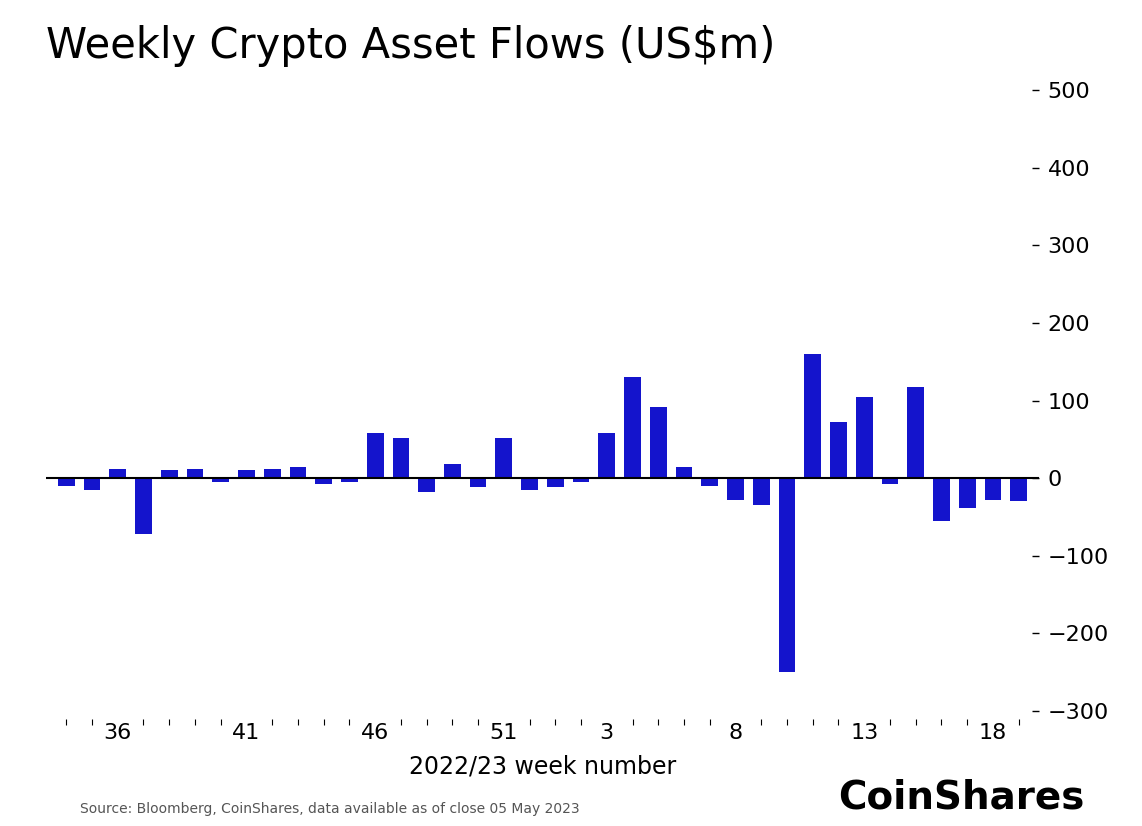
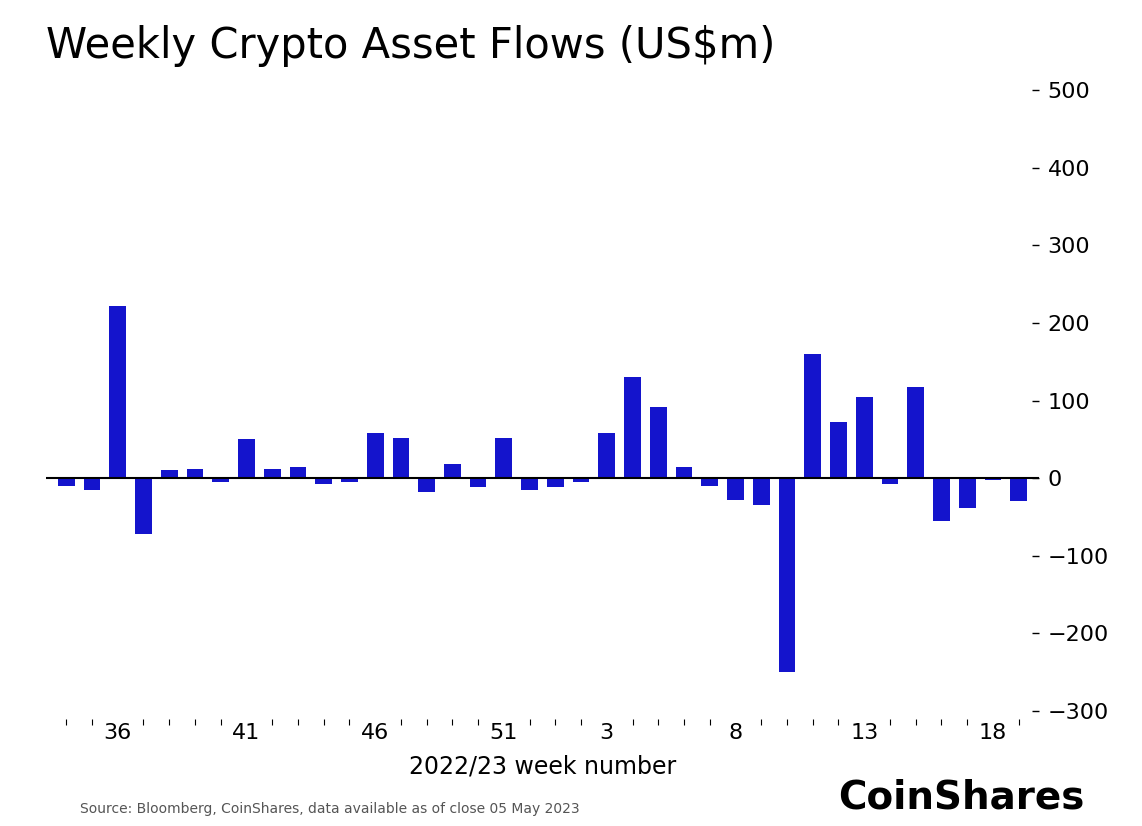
36: 12 -> 222
41: 10 -> 50
18: -28 -> -2
